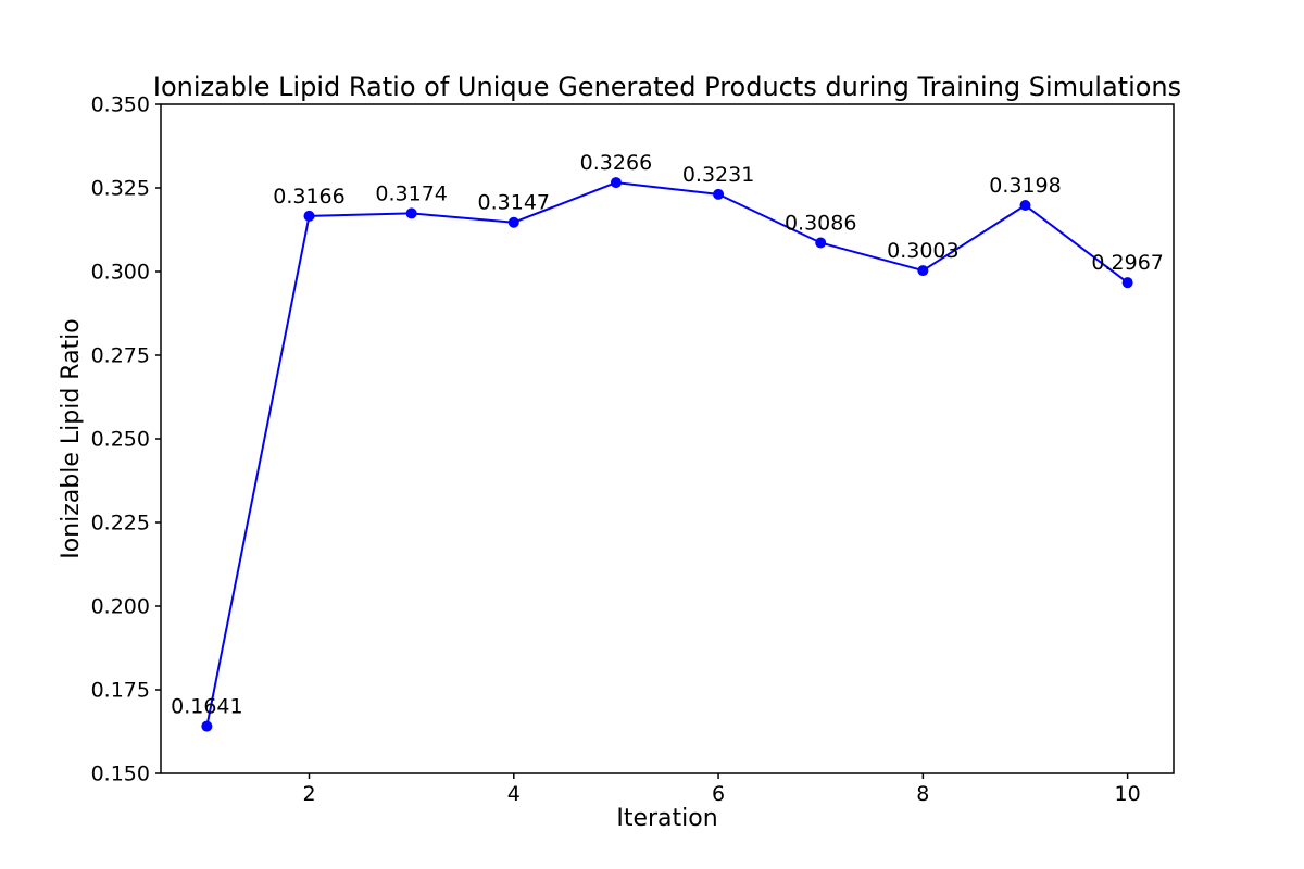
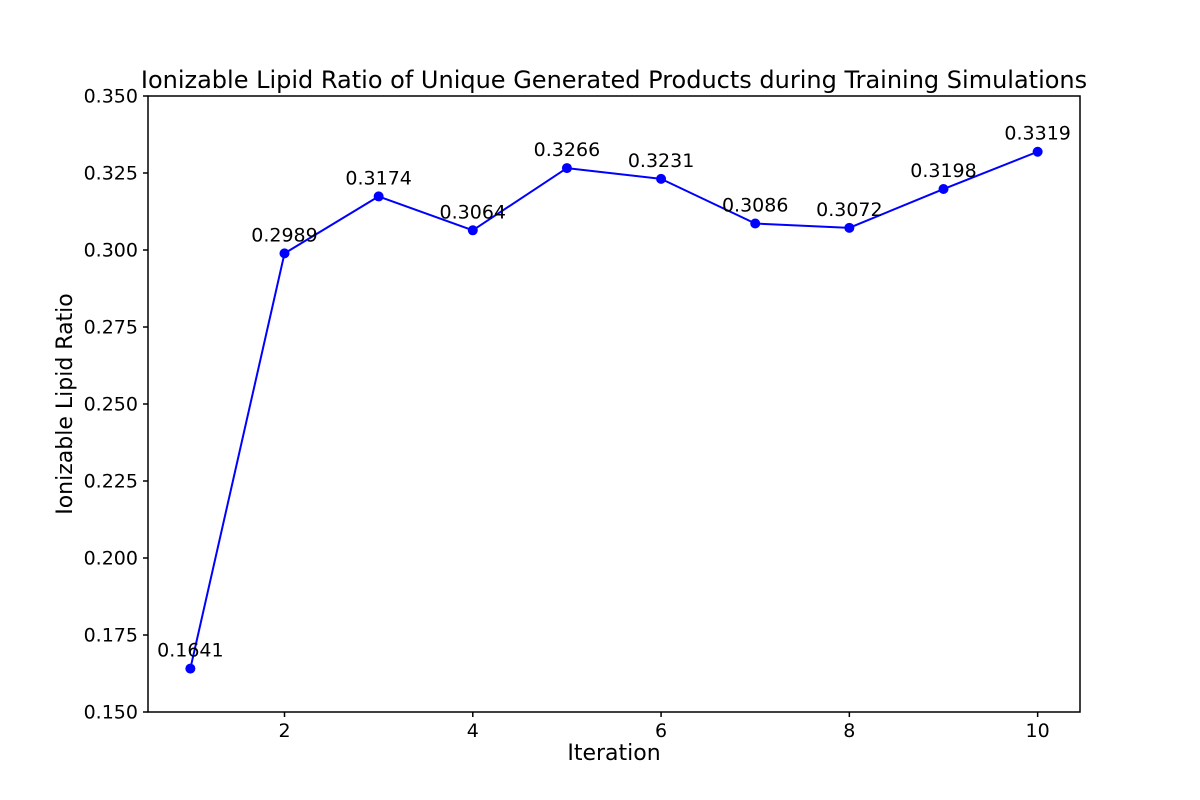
2: 0.3166 -> 0.2989
4: 0.3147 -> 0.3064
8: 0.3003 -> 0.3072
10: 0.2967 -> 0.3319
